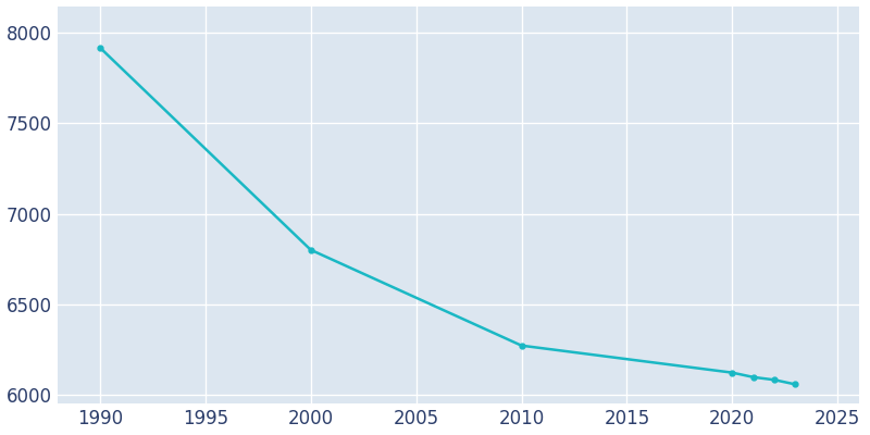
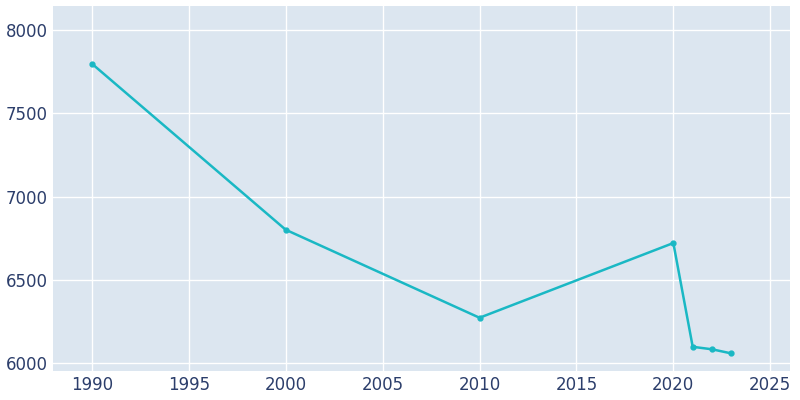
1990: 7920 -> 7800
2020: 6120 -> 6720
